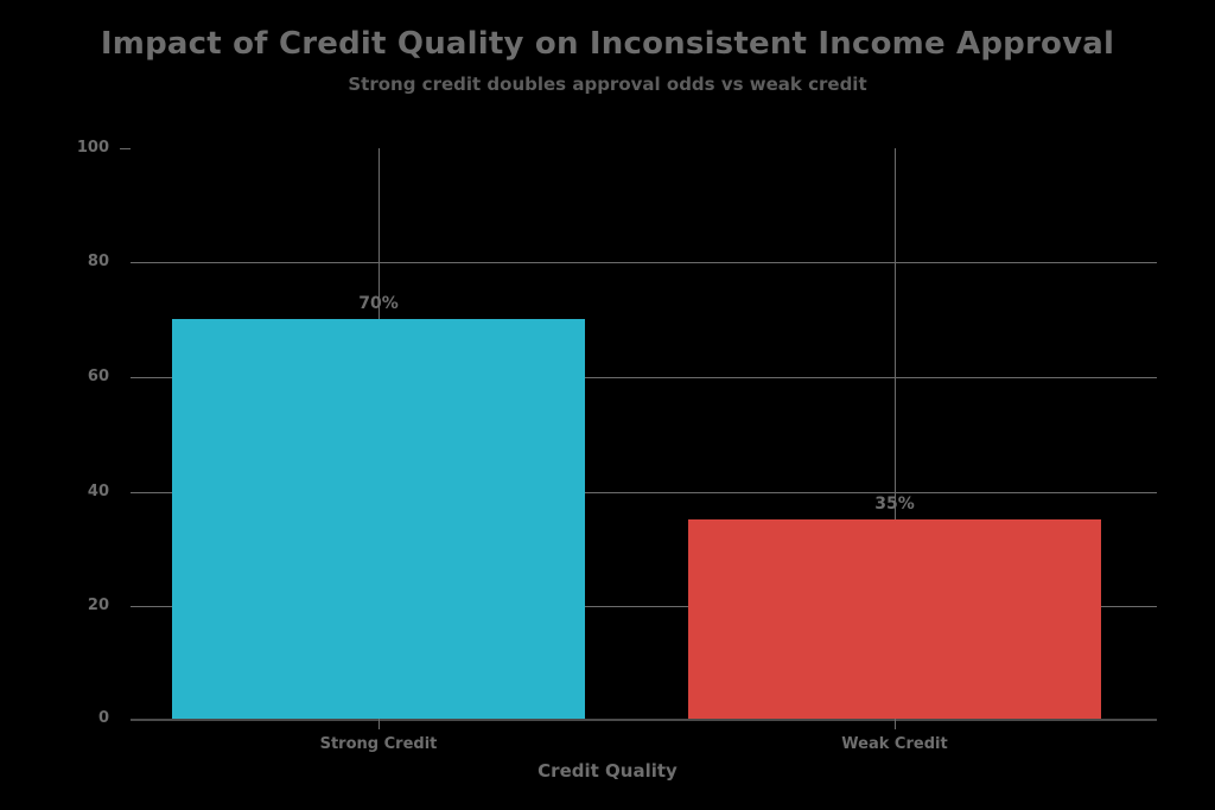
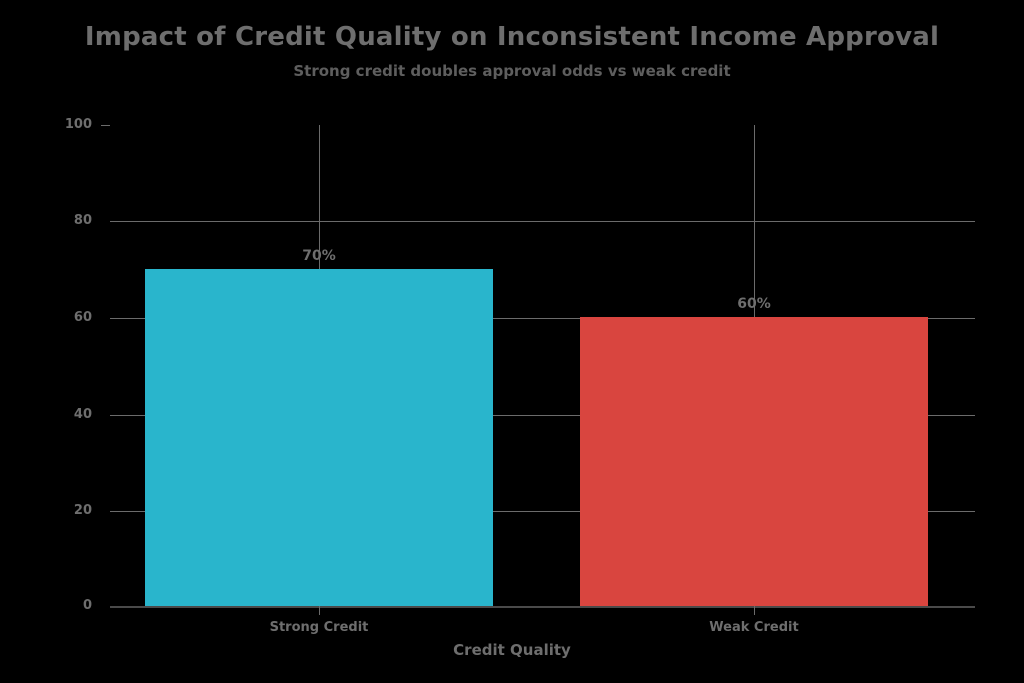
Weak Credit: 35% -> 60%
